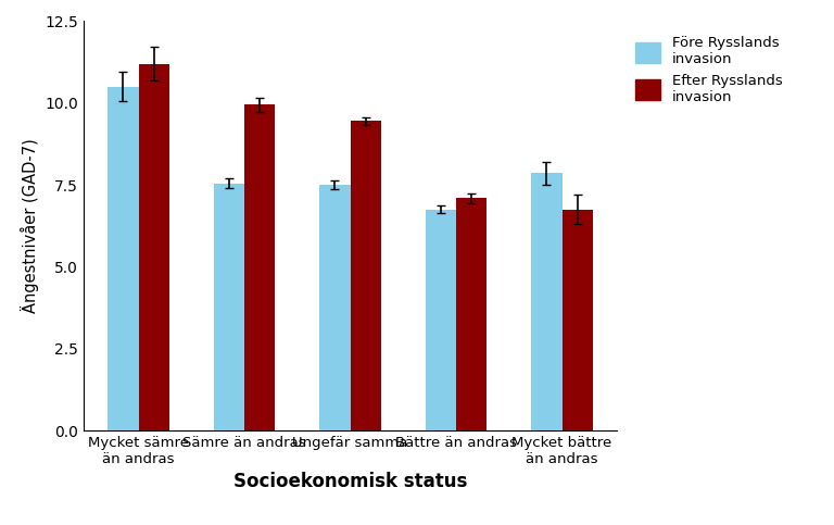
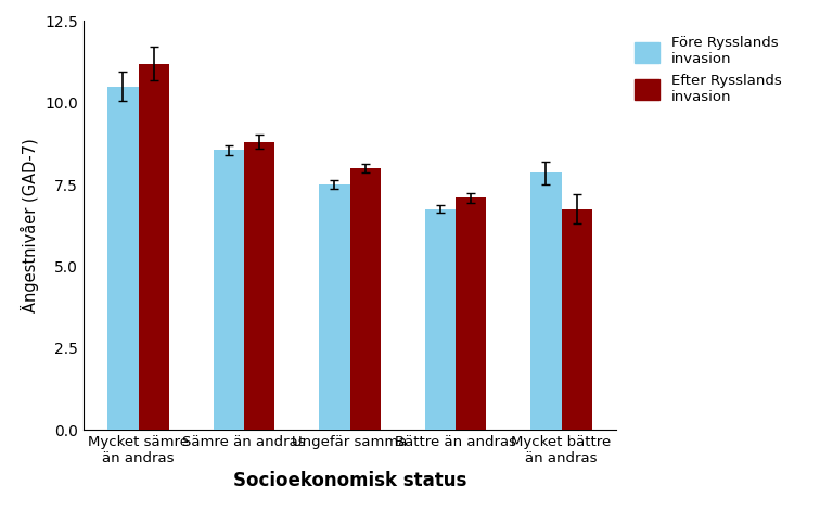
Före Rysslands invasion/Sämre än andras: 7.55 -> 8.55
Efter Rysslands invasion/Sämre än andras: 9.95 -> 8.80
Efter Rysslands invasion/Ungefär samma: 9.45 -> 8.00
